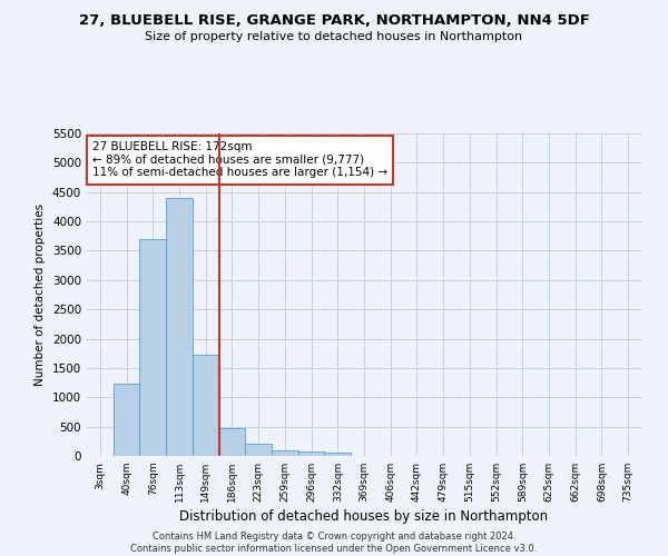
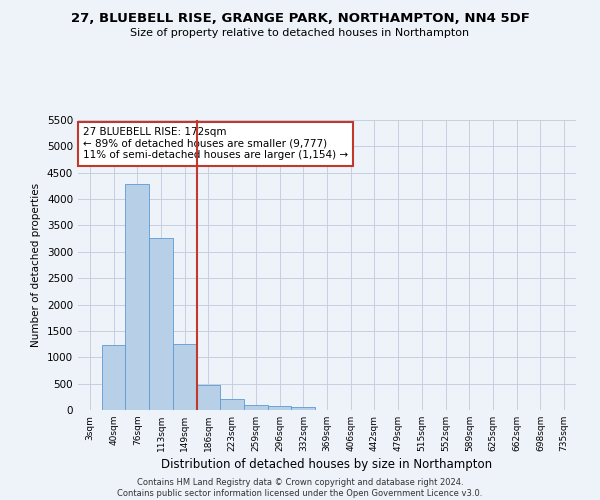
76sqm: 3700 -> 4280
113sqm: 4400 -> 3270
149sqm: 1720 -> 1260
